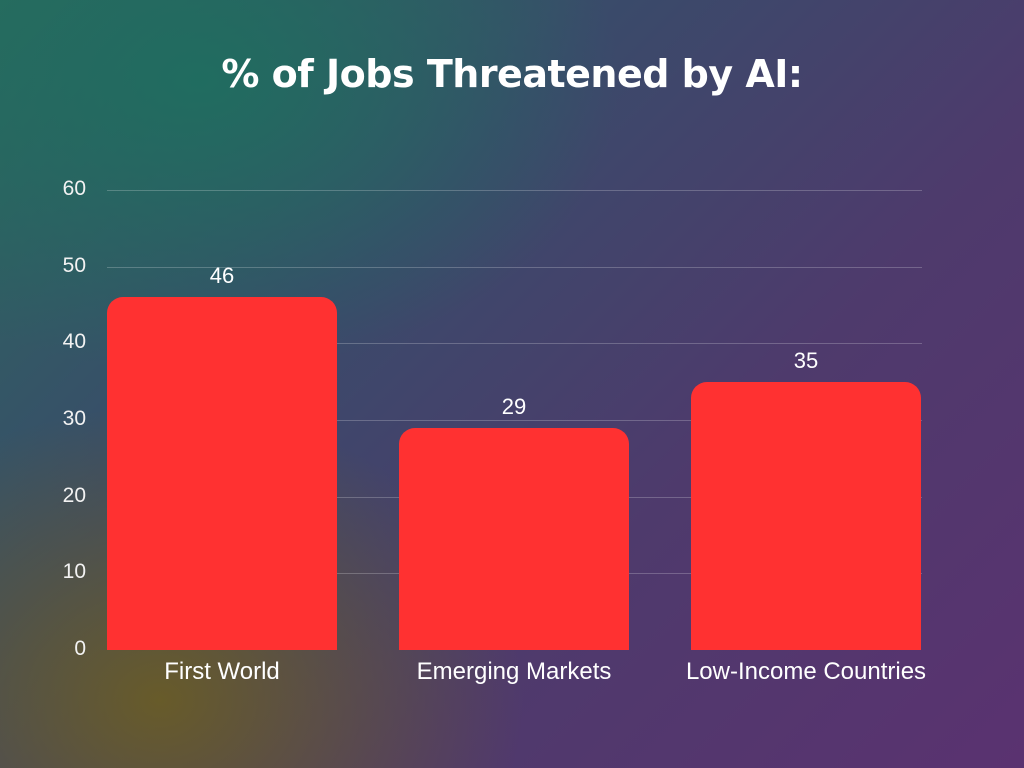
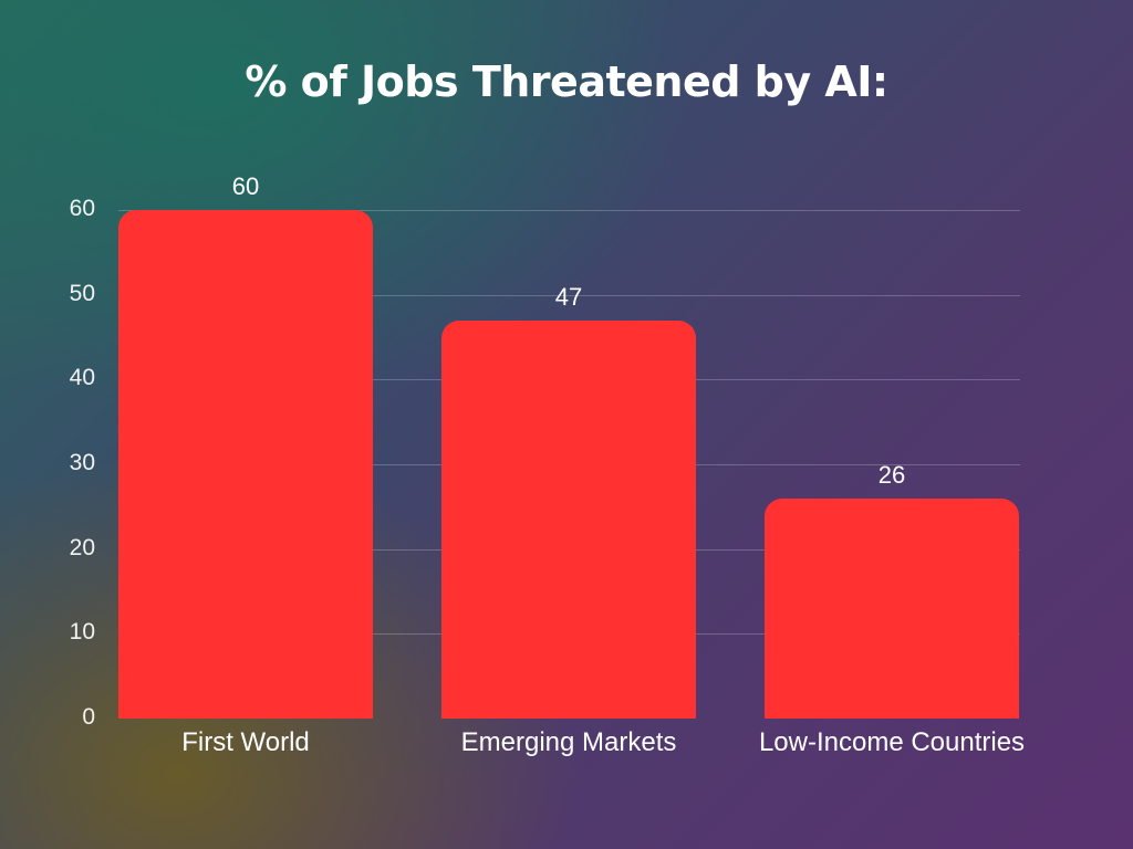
First World: 46 -> 60
Emerging Markets: 29 -> 47
Low-Income Countries: 35 -> 26
